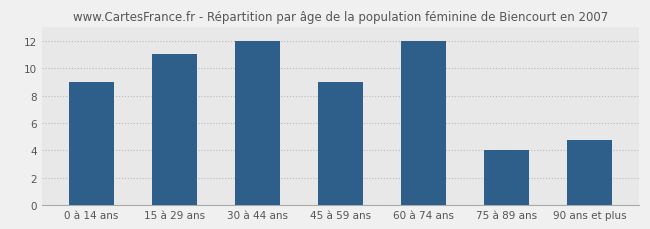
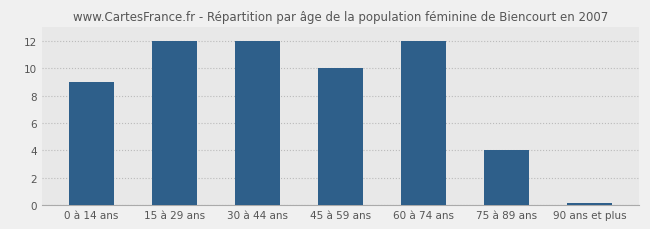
15 à 29 ans: 11.0 -> 12.0
45 à 59 ans: 9.0 -> 10.0
90 ans et plus: 4.8 -> 0.1
